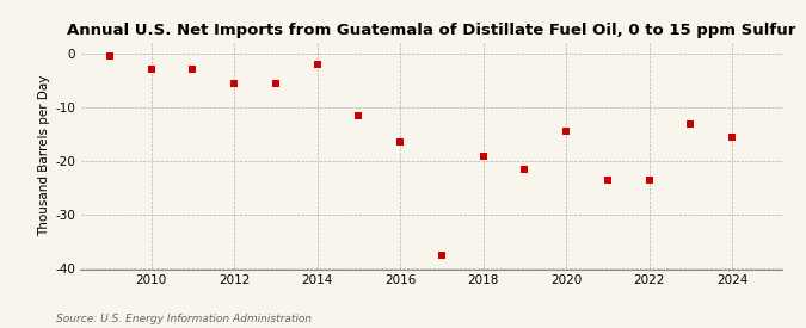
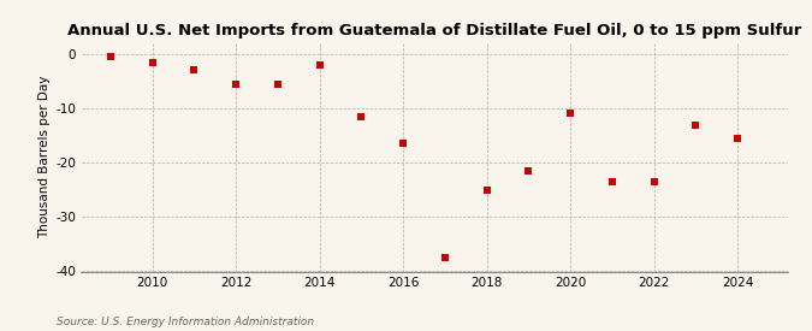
2010: -3.0 -> -1.5
2018: -19.0 -> -25.0
2020: -14.5 -> -11.0
